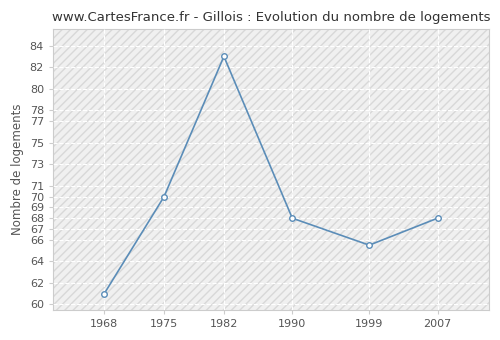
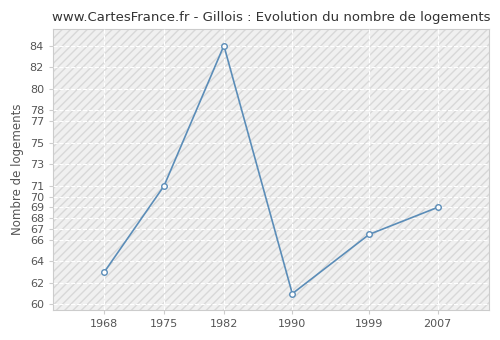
1968: 61.0 -> 63.0
1975: 70.0 -> 71.0
1982: 83.0 -> 84.0
1990: 68.0 -> 61.0
1999: 65.5 -> 66.5
2007: 68.0 -> 69.0
